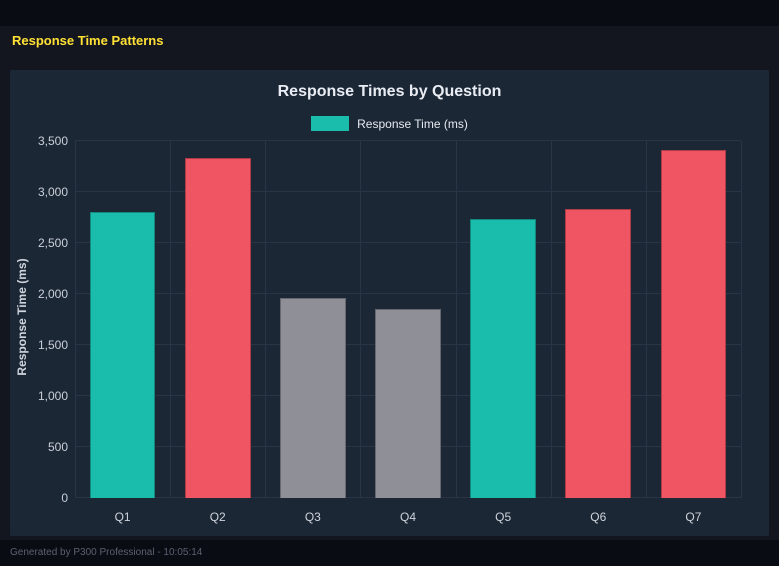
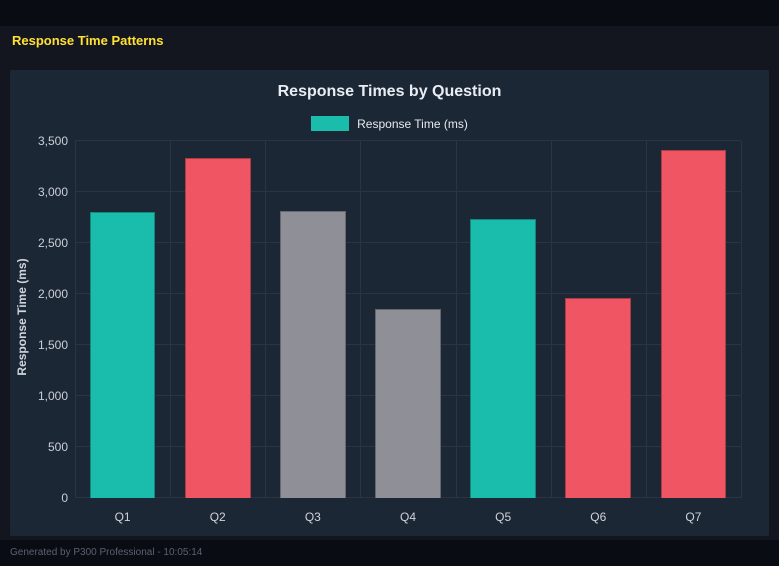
Q3: 1960 -> 2810
Q6: 2830 -> 1960
